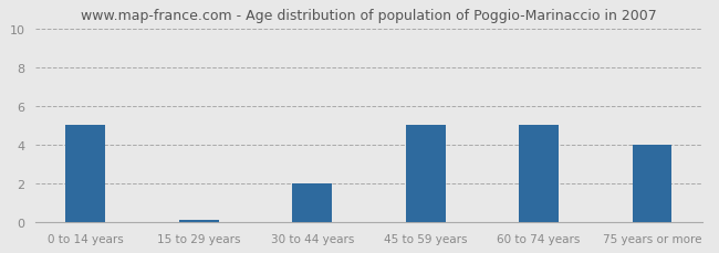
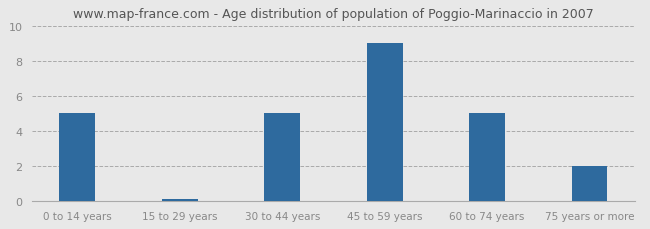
30 to 44 years: 2.0 -> 5.0
45 to 59 years: 5.0 -> 9.0
75 years or more: 4.0 -> 2.0
